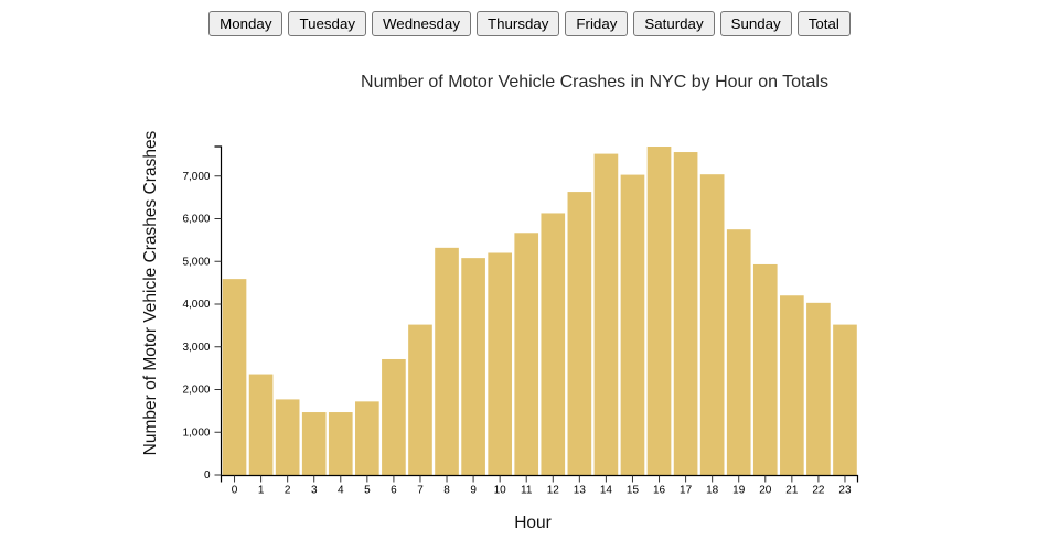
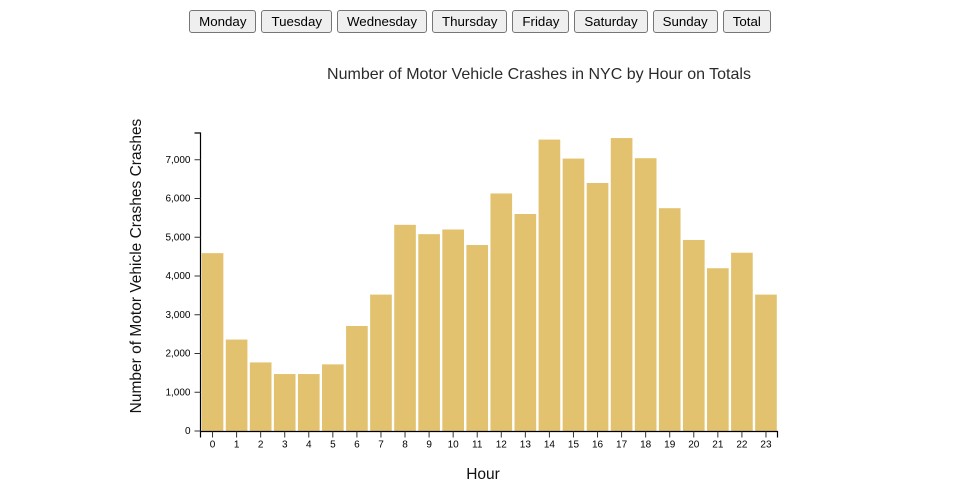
11: 5700 -> 4800
13: 6600 -> 5600
16: 7700 -> 6400
22: 4000 -> 4600
